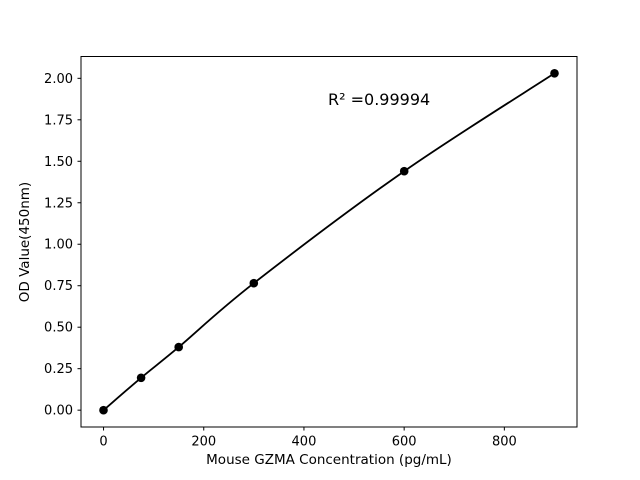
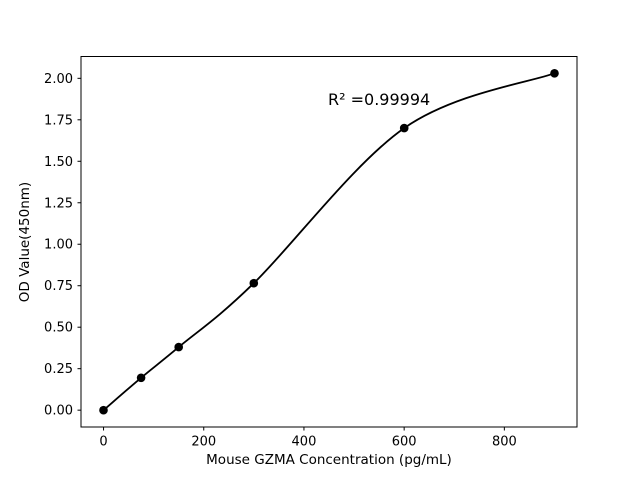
600: 1.44 -> 1.70
